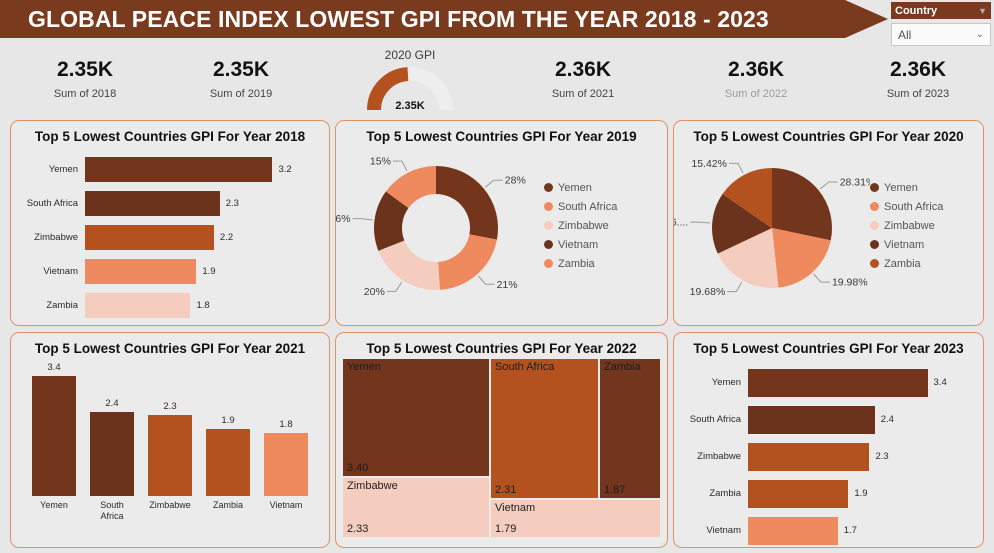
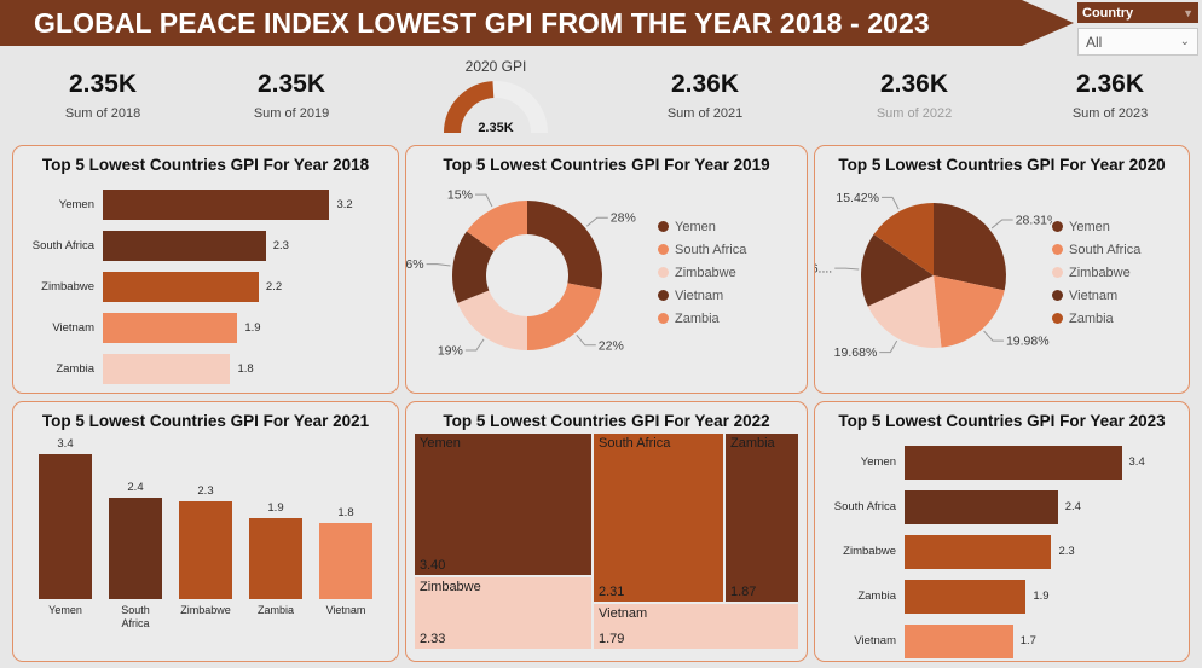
Top 5 Lowest Countries GPI For Year 2019/South Africa: 21% -> 22%
Top 5 Lowest Countries GPI For Year 2019/Zimbabwe: 20% -> 19%
